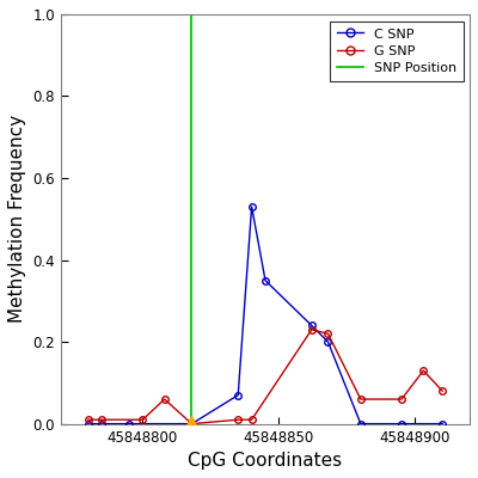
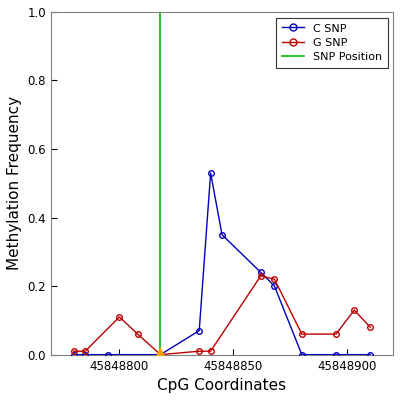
G SNP/45848800: 0.01 -> 0.11
